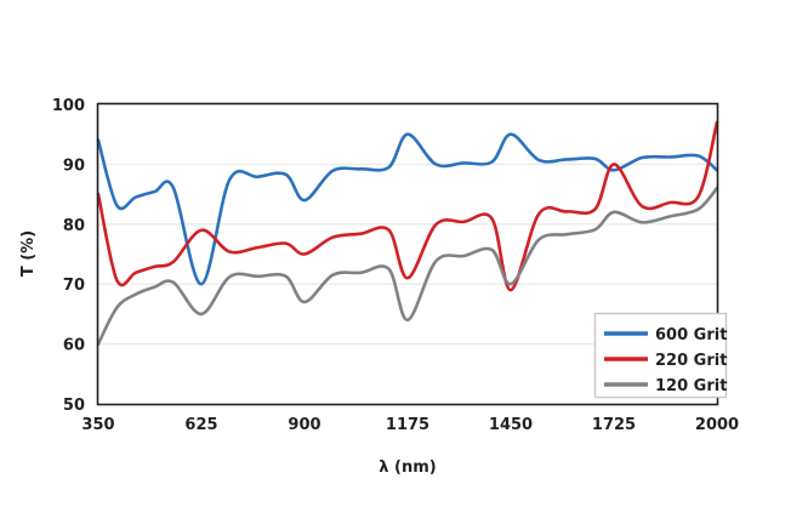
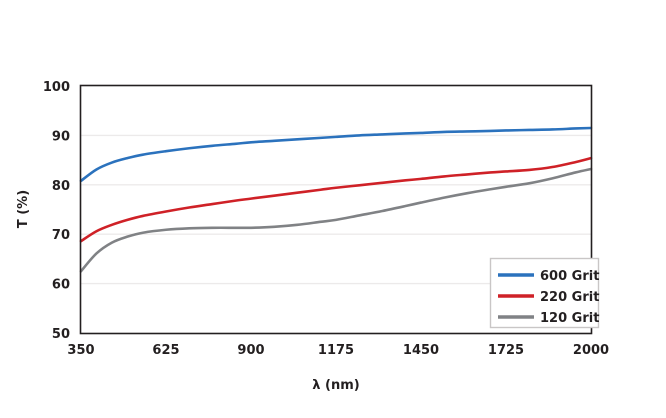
600 Grit/350: 94 -> 81
220 Grit/350: 85 -> 69
120 Grit/350: 60 -> 62
600 Grit/625: 70 -> 87
220 Grit/625: 79 -> 75
120 Grit/625: 65 -> 71
600 Grit/900: 84 -> 89
220 Grit/900: 75 -> 77
120 Grit/900: 67 -> 71
600 Grit/1175: 95 -> 90
220 Grit/1175: 71 -> 79
120 Grit/1175: 64 -> 73
600 Grit/1450: 95 -> 90
220 Grit/1450: 69 -> 81
120 Grit/1450: 70 -> 76
600 Grit/1725: 89 -> 91
220 Grit/1725: 90 -> 83
120 Grit/1725: 82 -> 80
600 Grit/2000: 89 -> 92
220 Grit/2000: 97 -> 85
120 Grit/2000: 86 -> 83
